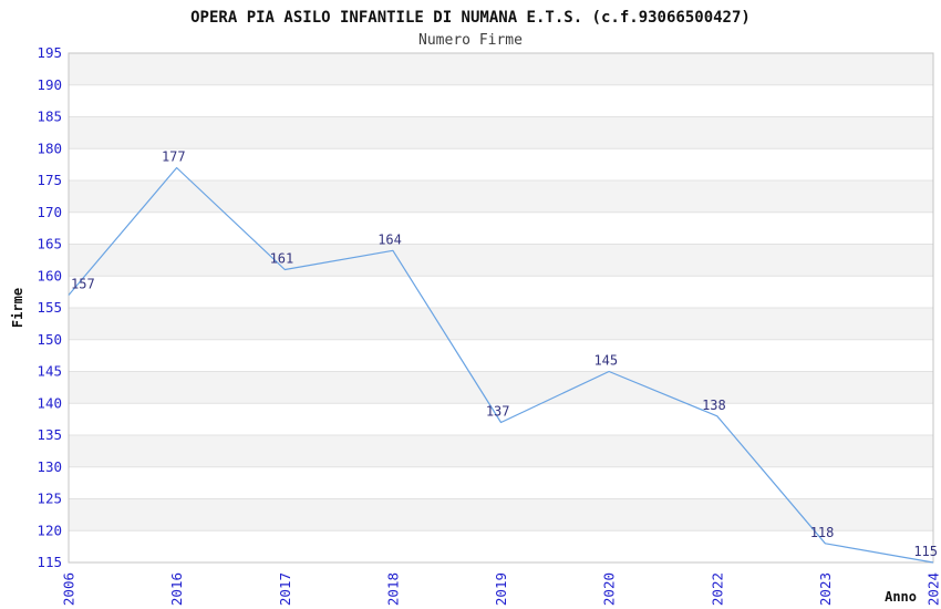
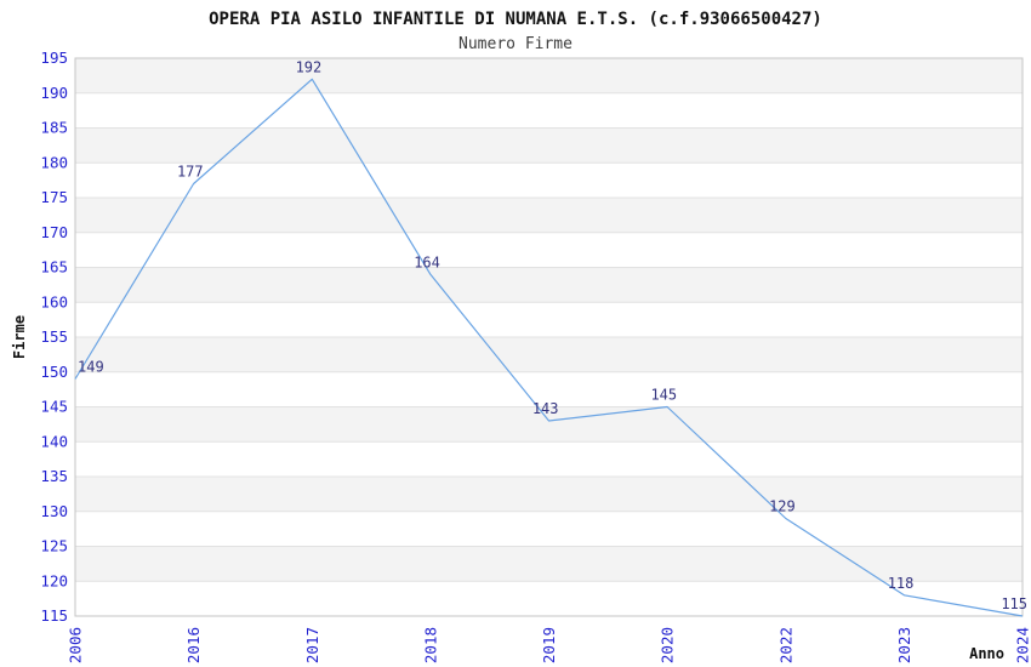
2006: 157 -> 149
2017: 161 -> 192
2019: 137 -> 143
2022: 138 -> 129
